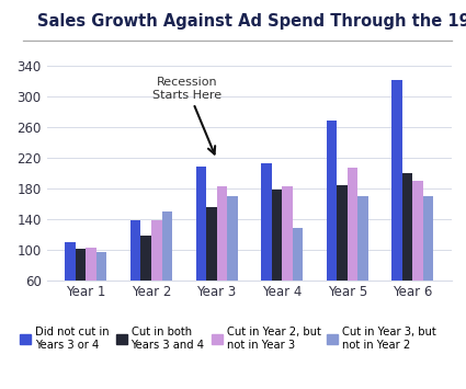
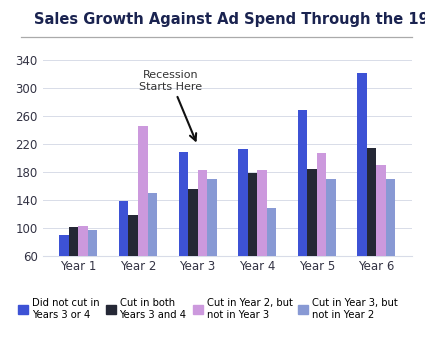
Did not cut in Years 3 or 4/Year 1: 110 -> 90
Cut in Year 2, but not in Year 3/Year 2: 138 -> 246
Cut in both Years 3 and 4/Year 6: 200 -> 214
